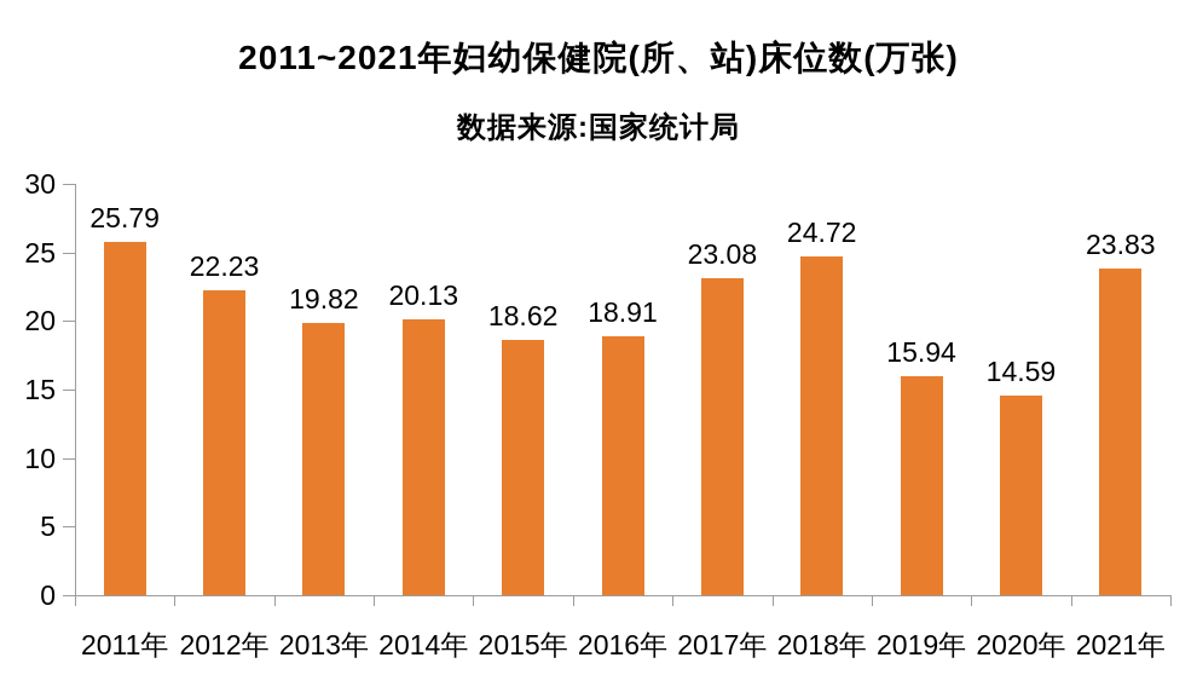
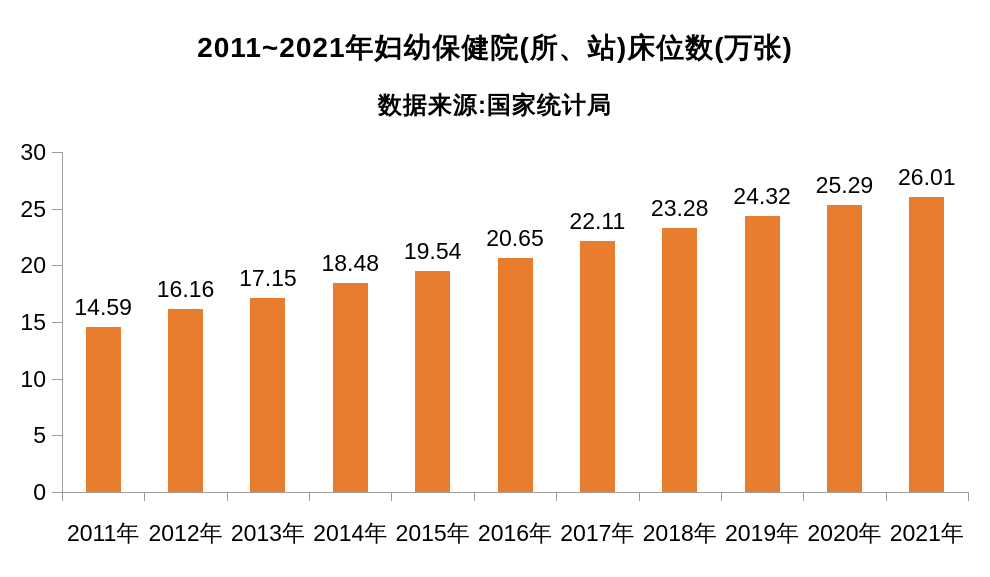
2011年: 25.79 -> 14.59
2012年: 22.23 -> 16.16
2013年: 19.82 -> 17.15
2014年: 20.13 -> 18.48
2015年: 18.62 -> 19.54
2016年: 18.91 -> 20.65
2017年: 23.08 -> 22.11
2018年: 24.72 -> 23.28
2019年: 15.94 -> 24.32
2020年: 14.59 -> 25.29
2021年: 23.83 -> 26.01
